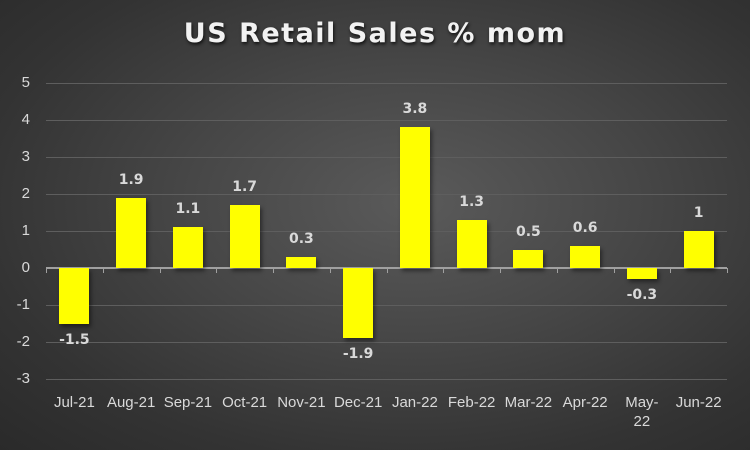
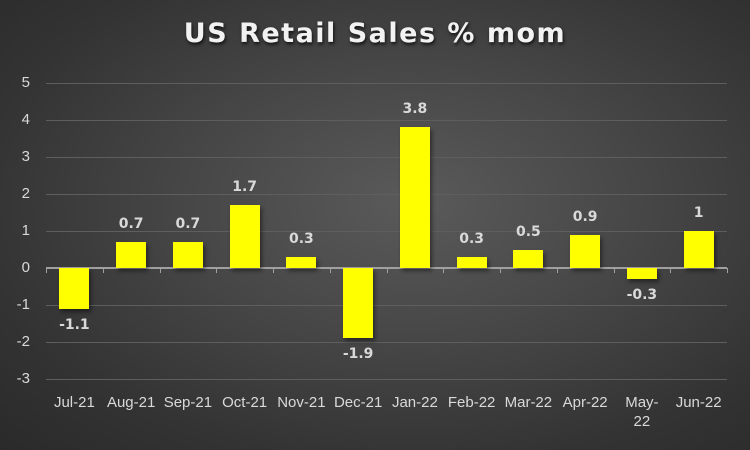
Jul-21: -1.5 -> -1.1
Aug-21: 1.9 -> 0.7
Sep-21: 1.1 -> 0.7
Feb-22: 1.3 -> 0.3
Apr-22: 0.6 -> 0.9
